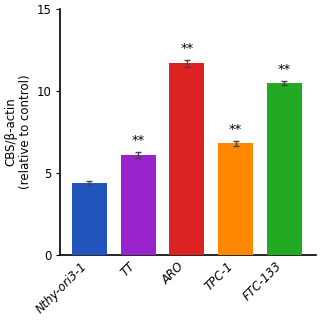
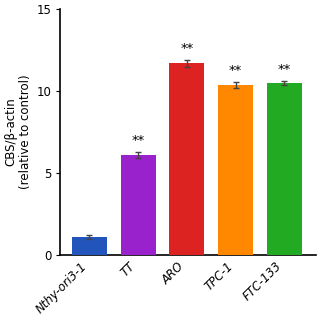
Nthy-ori3-1: 4.4 -> 1.1
TPC-1: 6.8 -> 10.3
